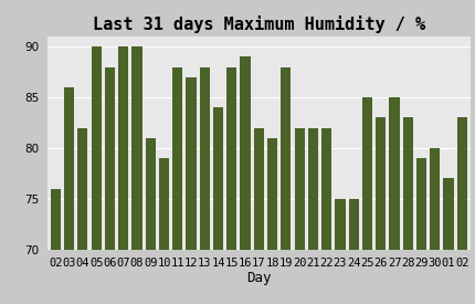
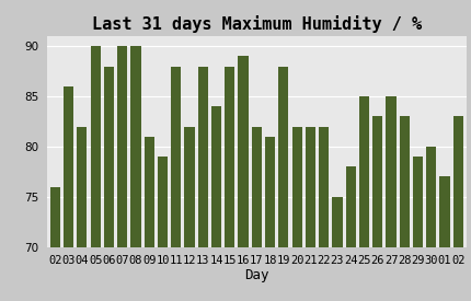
12: 87 -> 82
24: 75 -> 78
